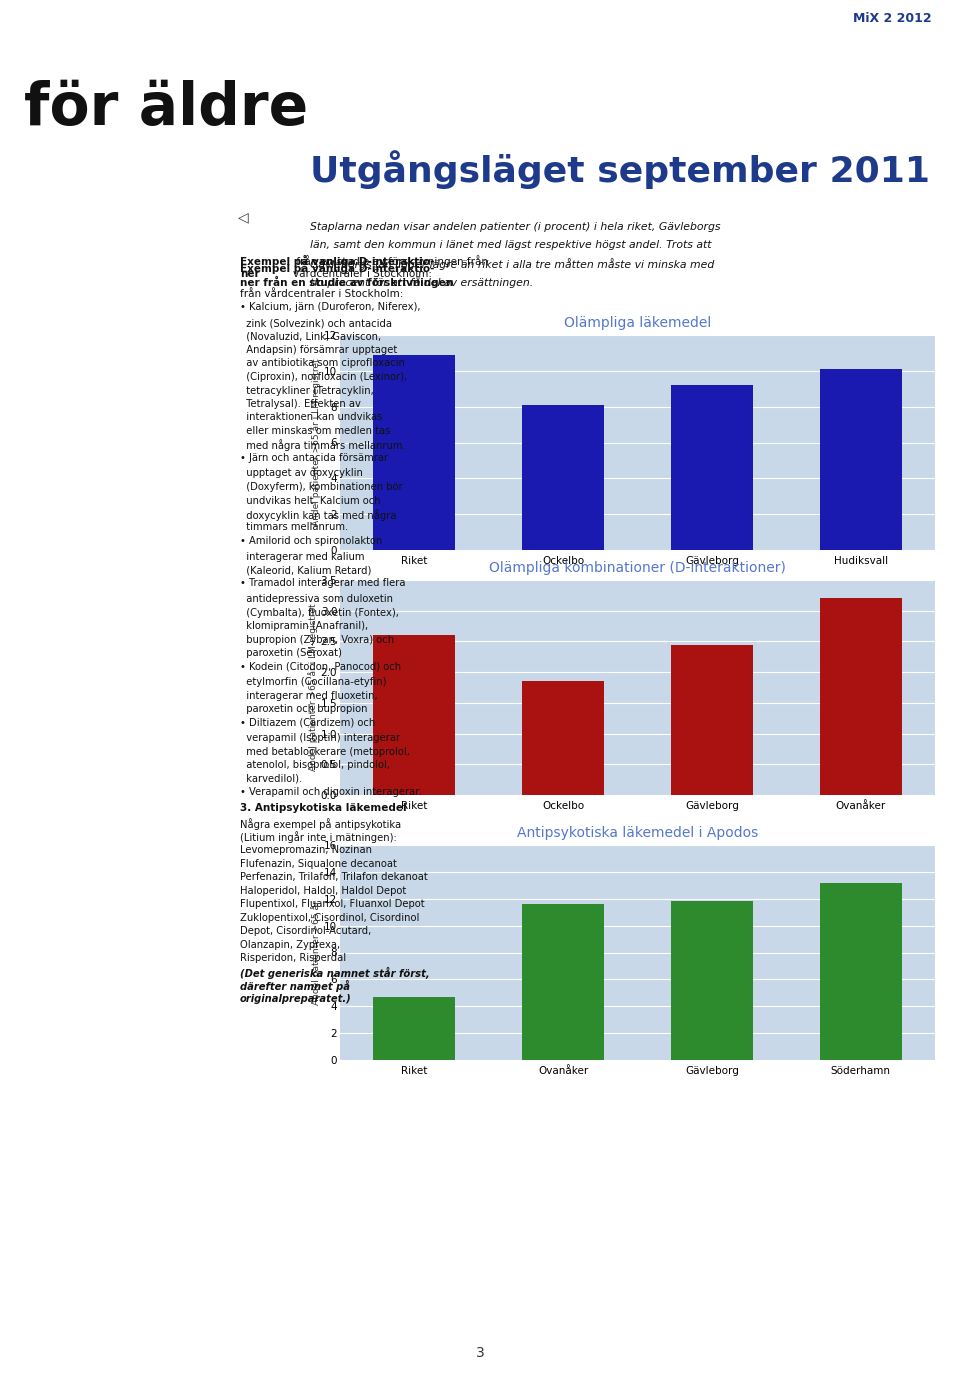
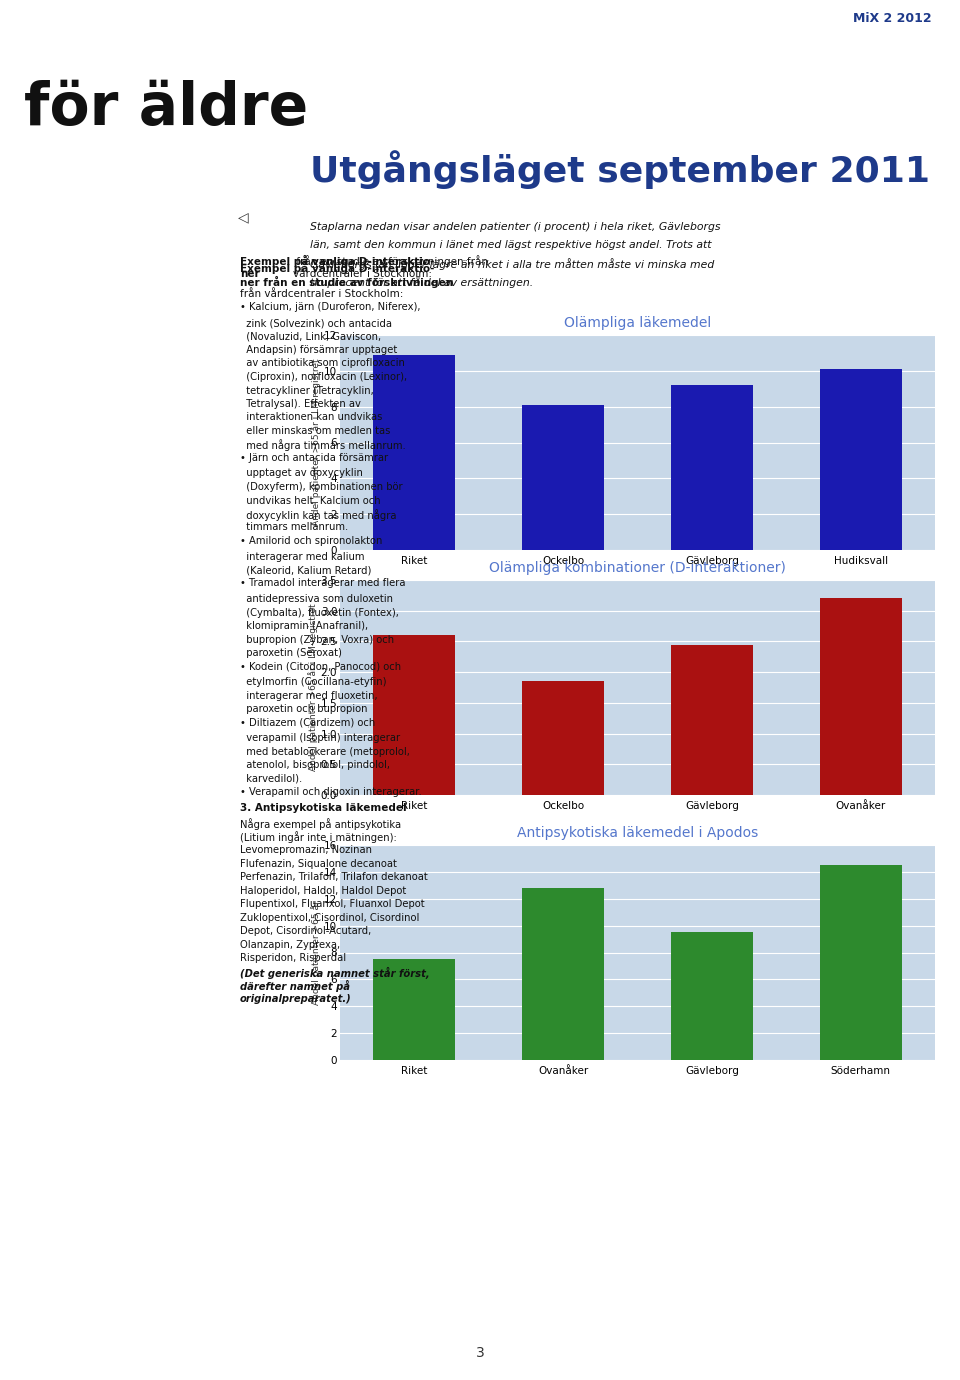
Antipsykotiska läkemedel i Apodos/Riket: 4.7 -> 7.5
Antipsykotiska läkemedel i Apodos/Ovanåker: 11.6 -> 12.8
Antipsykotiska läkemedel i Apodos/Gävleborg: 11.8 -> 9.5
Antipsykotiska läkemedel i Apodos/Söderhamn: 13.2 -> 14.5
